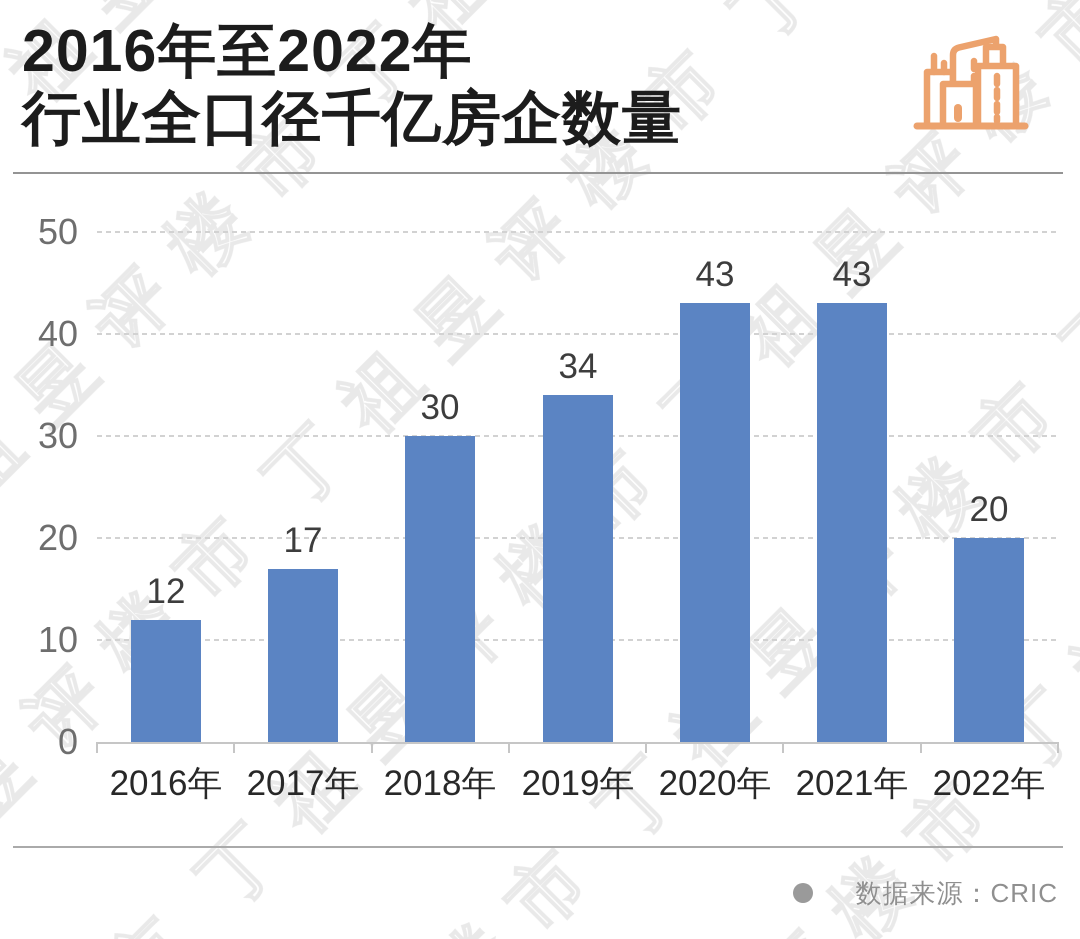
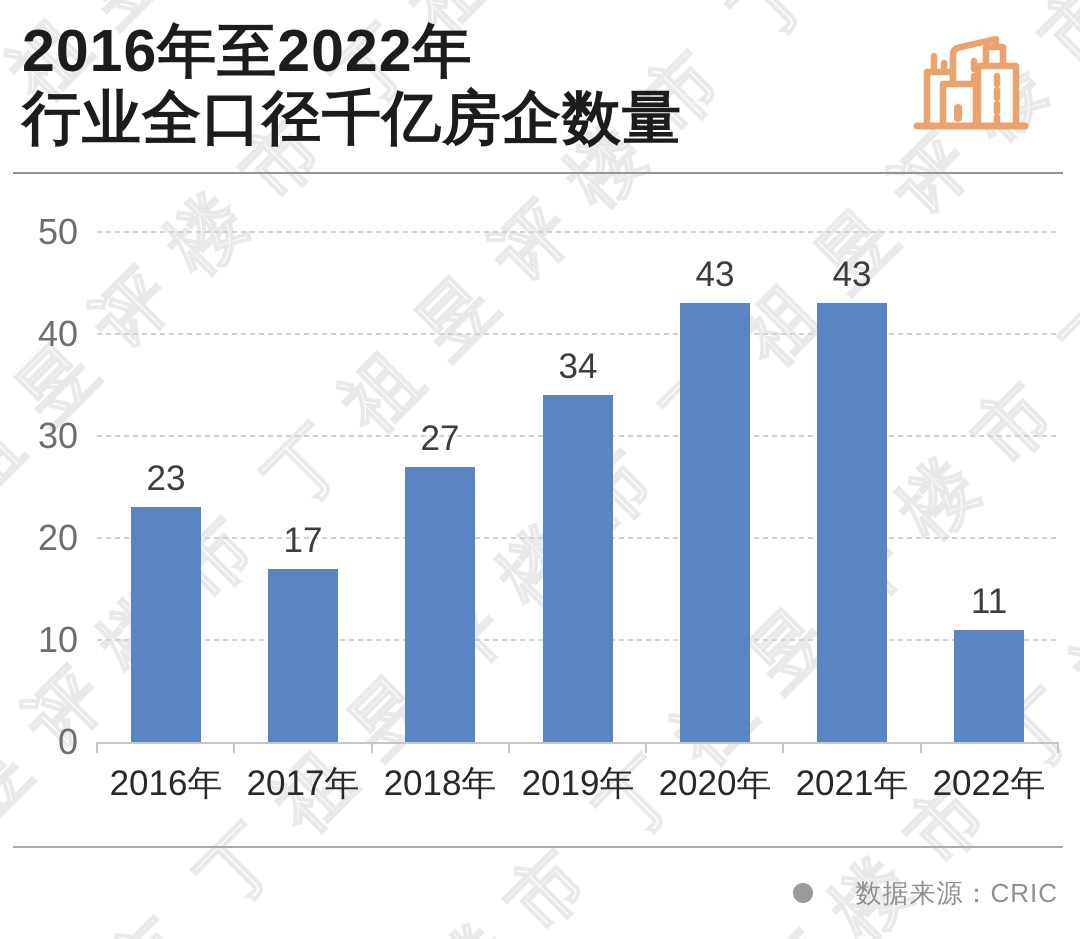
2016年: 12 -> 23
2018年: 30 -> 27
2022年: 20 -> 11
